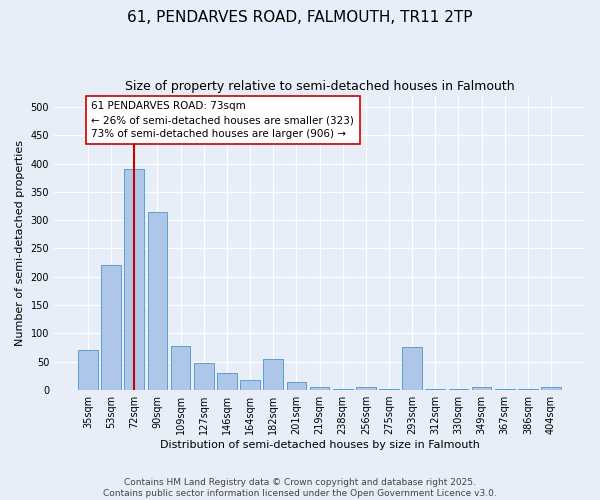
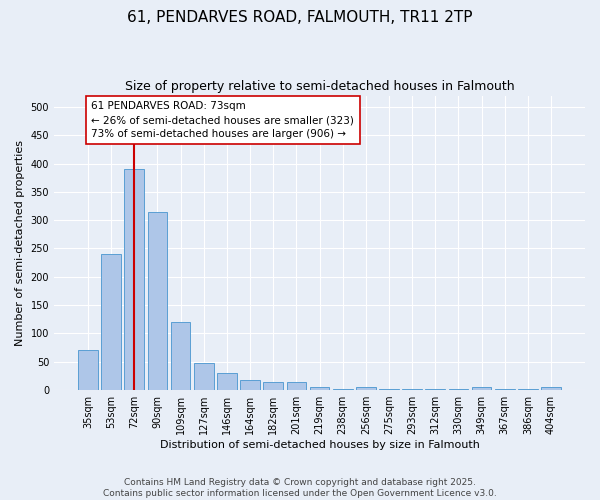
53sqm: 220 -> 240
109sqm: 78 -> 120
182sqm: 54 -> 15
293sqm: 76 -> 2
